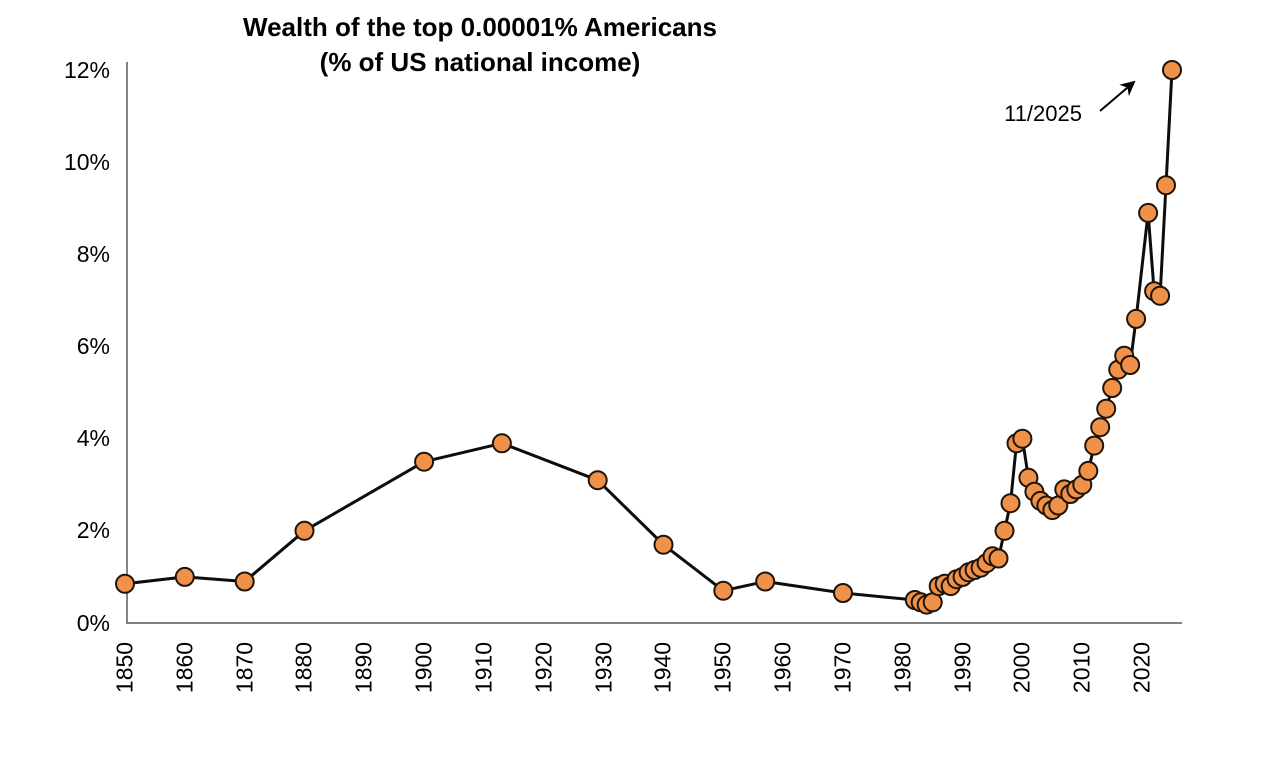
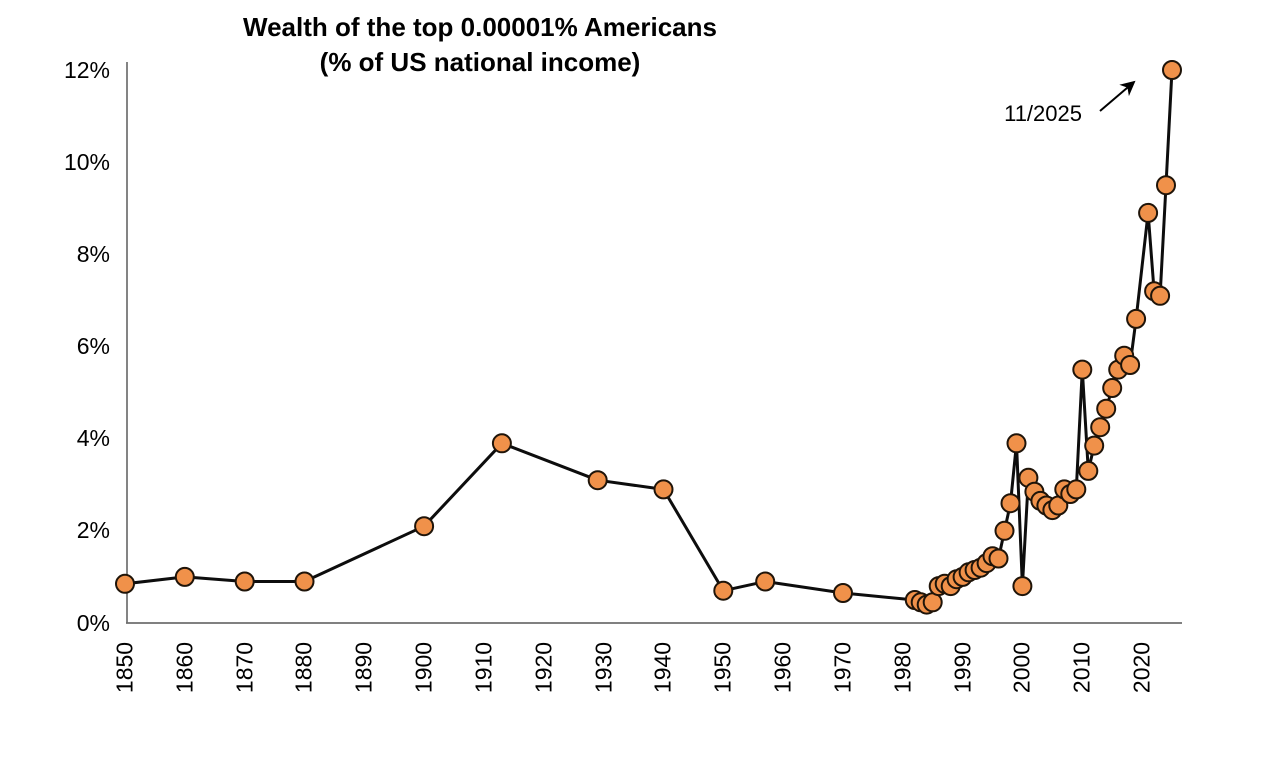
1880: 2.0% -> 0.9%
1900: 3.5% -> 2.1%
1940: 1.7% -> 2.9%
2000: 4.0% -> 0.8%
2010: 3.0% -> 5.5%
